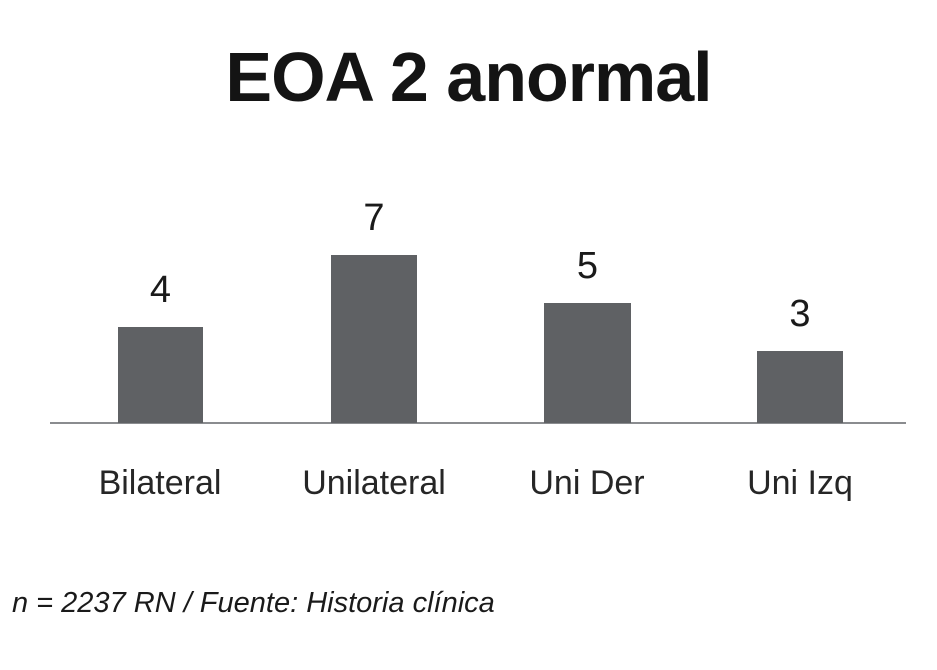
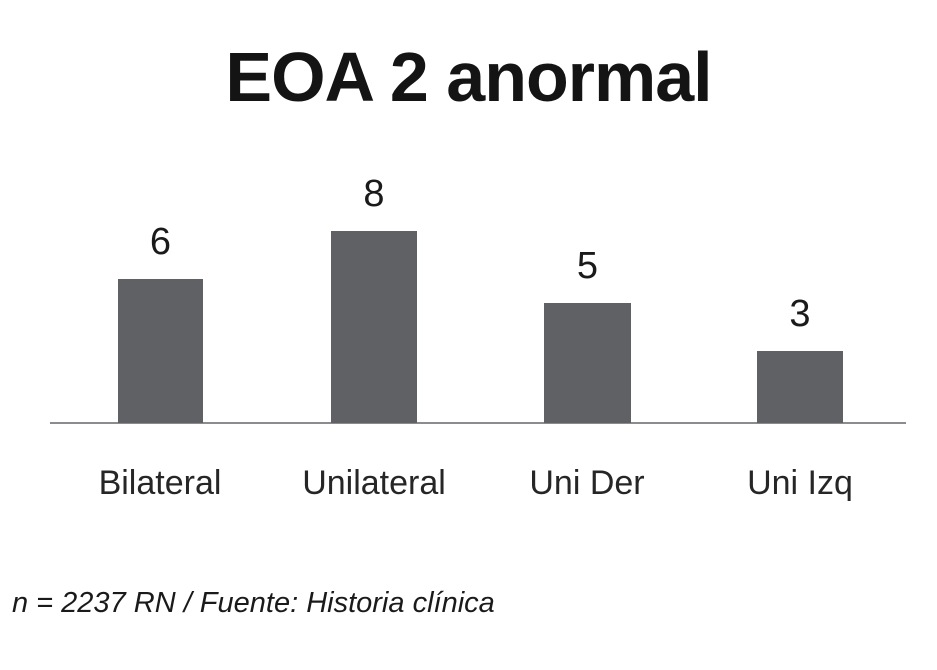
Bilateral: 4 -> 6
Unilateral: 7 -> 8
